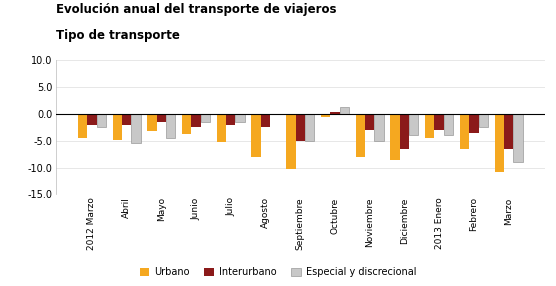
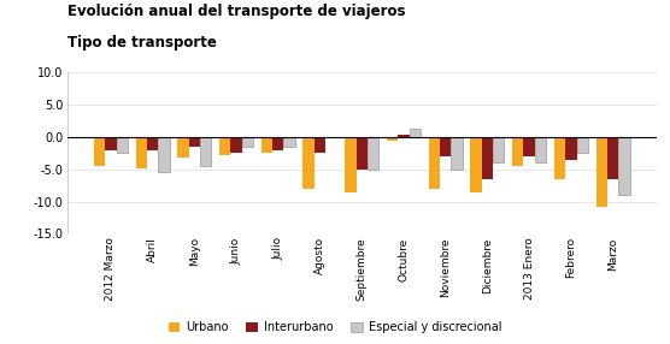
Urbano/Junio: -3.8 -> -2.8
Urbano/Julio: -5.2 -> -2.5
Urbano/Septiembre: -10.2 -> -8.5
